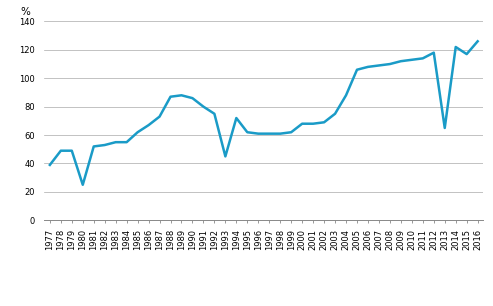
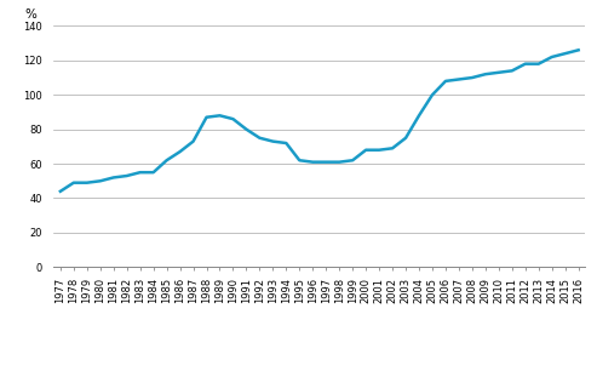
1977: 39 -> 44
1980: 25 -> 50
1993: 45 -> 73
2005: 106 -> 100
2013: 65 -> 118
2015: 117 -> 124
